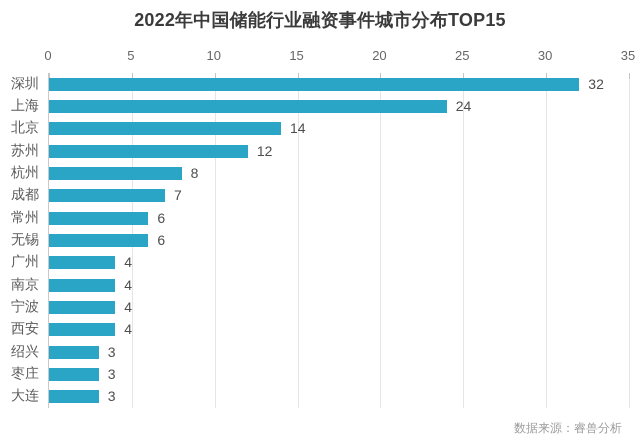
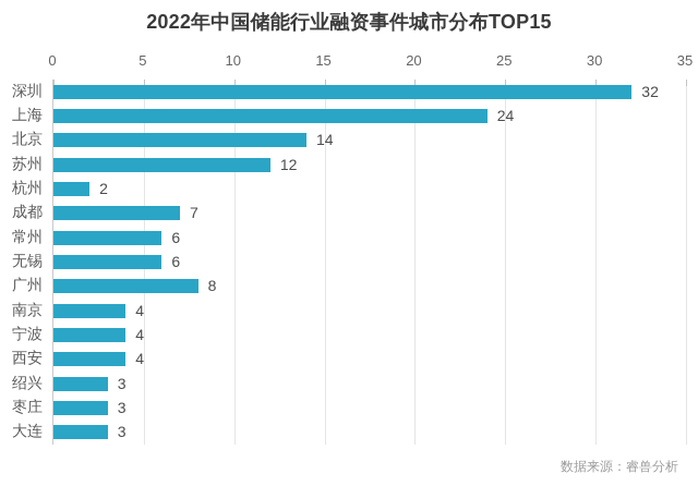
杭州: 8 -> 2
广州: 4 -> 8
